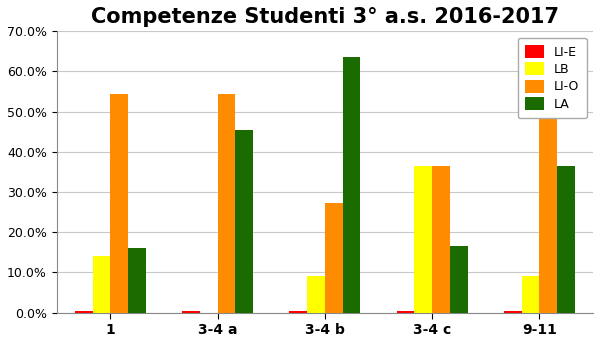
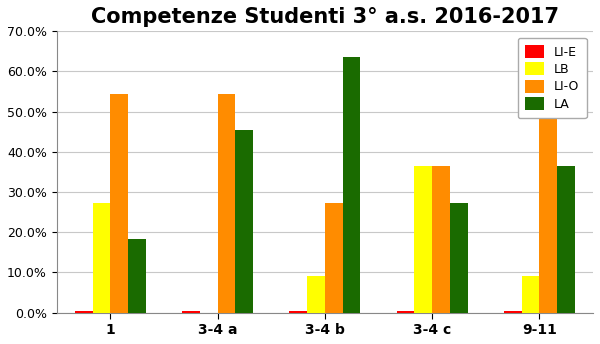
LB/1: 14.0% -> 27.3%
LA/1: 16.0% -> 18.2%
LA/3-4 c: 16.5% -> 27.3%
